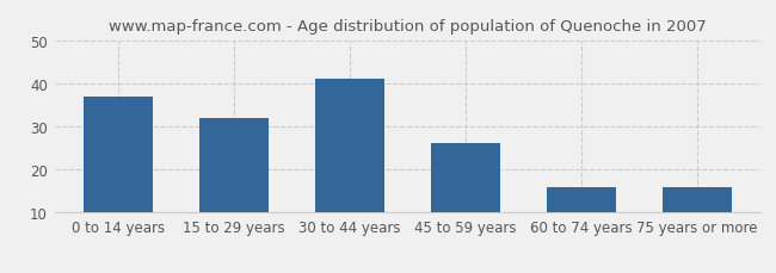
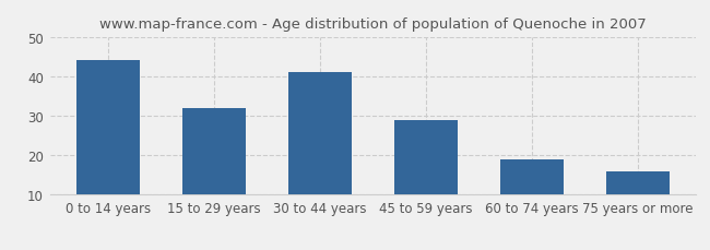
0 to 14 years: 37 -> 44
45 to 59 years: 26 -> 29
60 to 74 years: 16 -> 19
